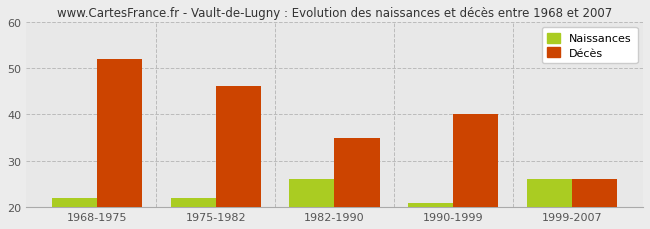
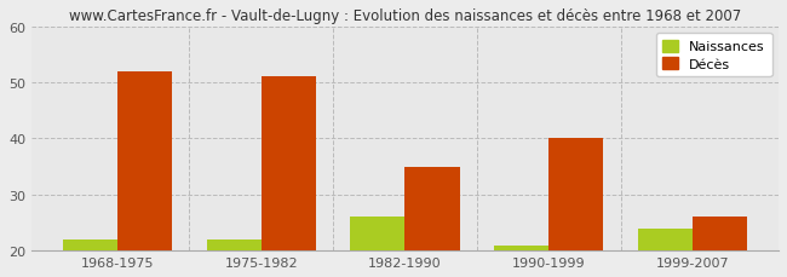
Décès/1975-1982: 46 -> 51
Naissances/1999-2007: 26 -> 24
